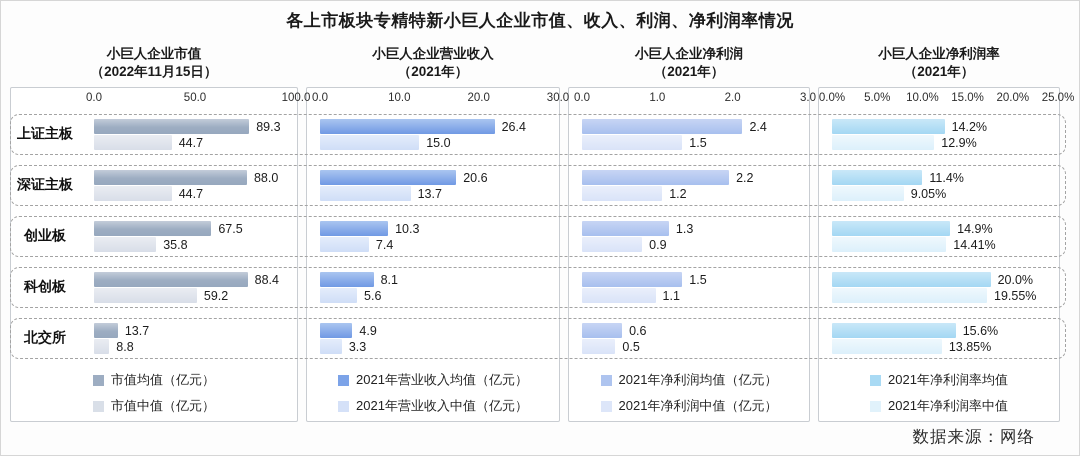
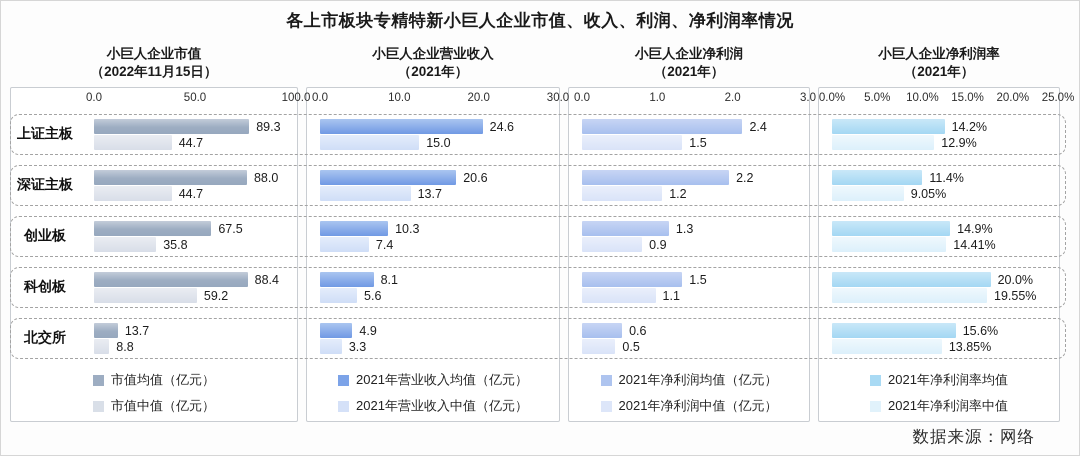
小巨人企业营业收入/2021年营业收入均值（亿元）/上证主板: 26.4 -> 24.6
